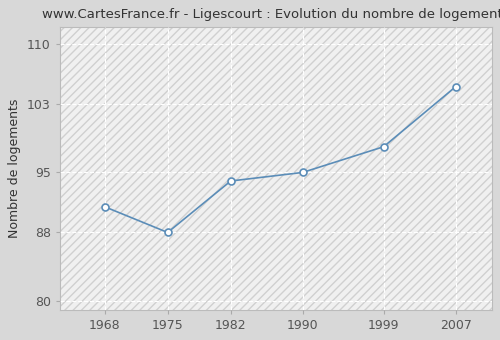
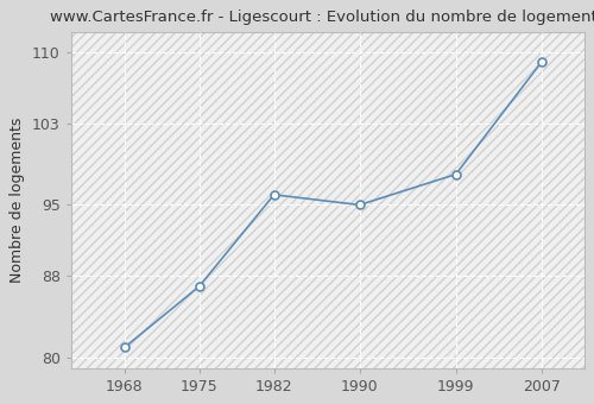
1968: 91 -> 81
1975: 88 -> 87
1982: 94 -> 96
2007: 105 -> 109
